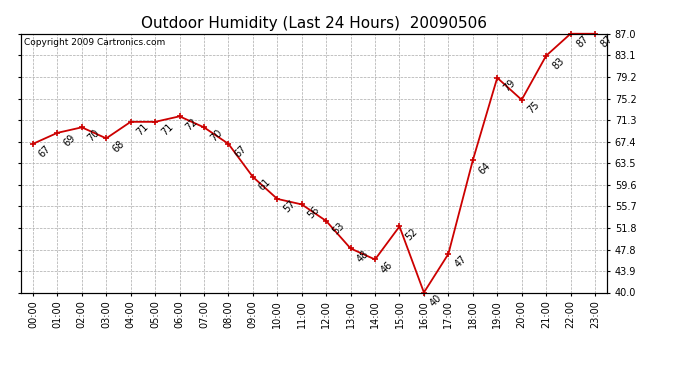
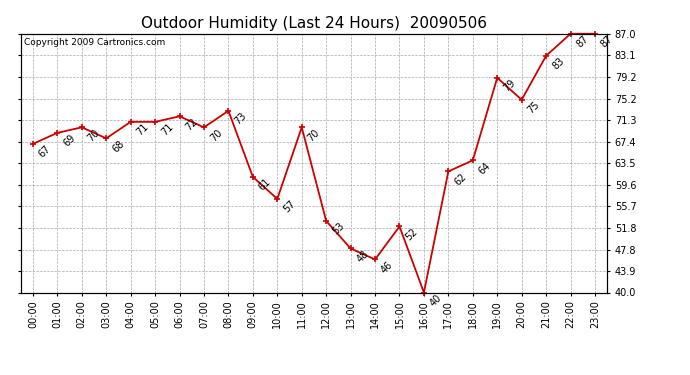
08:00: 67 -> 73
11:00: 56 -> 70
17:00: 47 -> 62
